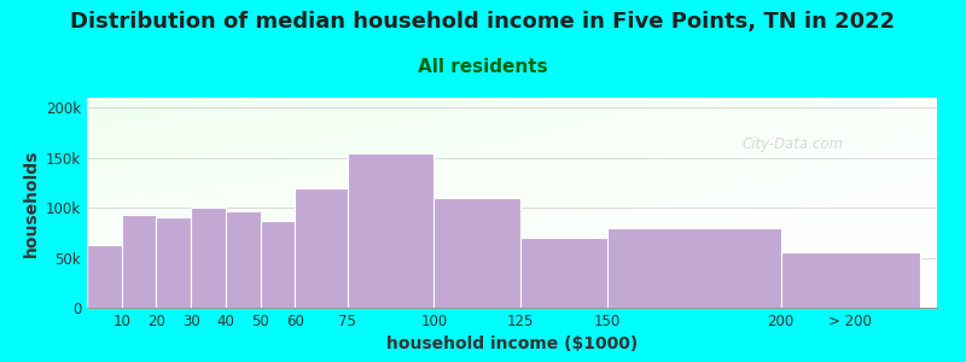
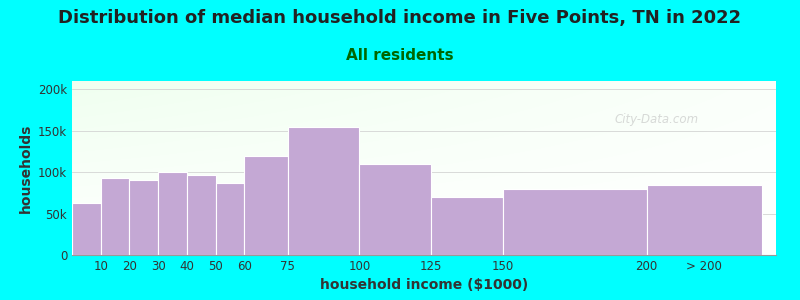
> 200: 56k -> 85k
